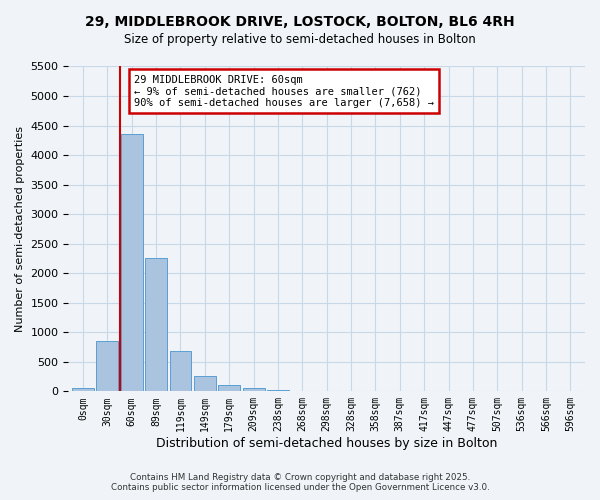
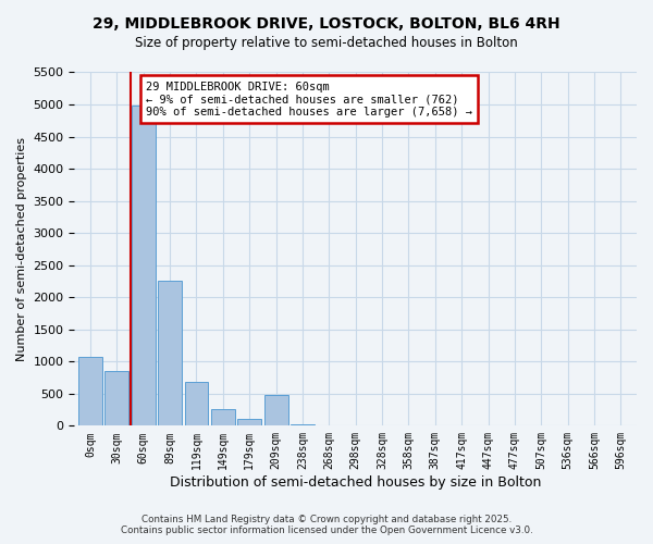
0sqm: 50 -> 1080
60sqm: 4350 -> 4980
209sqm: 60 -> 480
